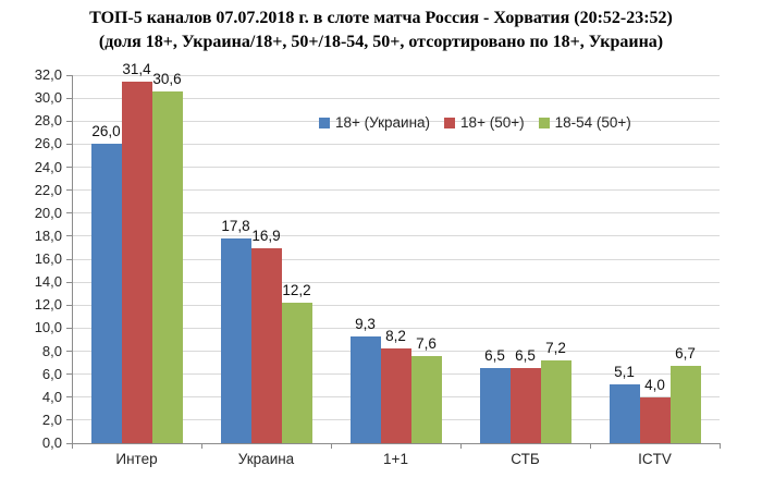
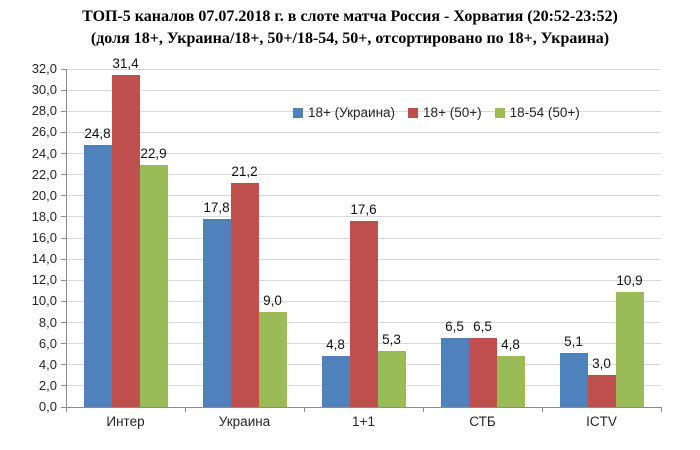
18+ (Украина)/Интер: 26,0 -> 24,8
18-54 (50+)/Интер: 30,6 -> 22,9
18+ (50+)/Украина: 16,9 -> 21,2
18-54 (50+)/Украина: 12,2 -> 9,0
18+ (Украина)/1+1: 9,3 -> 4,8
18+ (50+)/1+1: 8,2 -> 17,6
18-54 (50+)/1+1: 7,6 -> 5,3
18-54 (50+)/СТБ: 7,2 -> 4,8
18+ (50+)/ICTV: 4,0 -> 3,0
18-54 (50+)/ICTV: 6,7 -> 10,9
